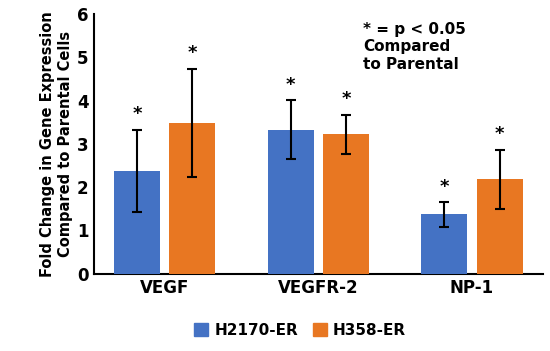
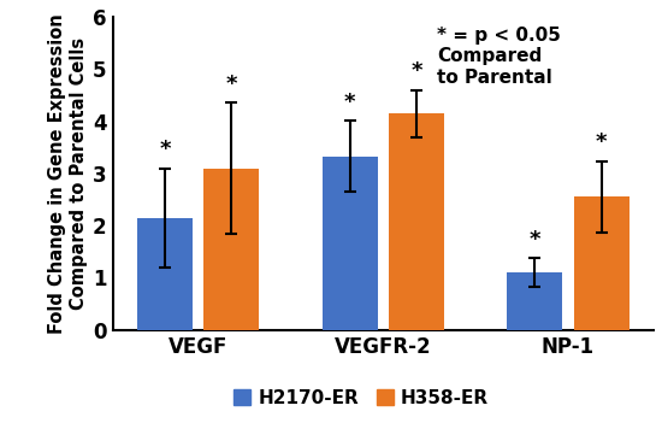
H2170-ER/VEGF: 2.38 -> 2.15
H358-ER/VEGF: 3.48 -> 3.10
H358-ER/VEGFR-2: 3.22 -> 4.15
H2170-ER/NP-1: 1.37 -> 1.10
H358-ER/NP-1: 2.18 -> 2.55
